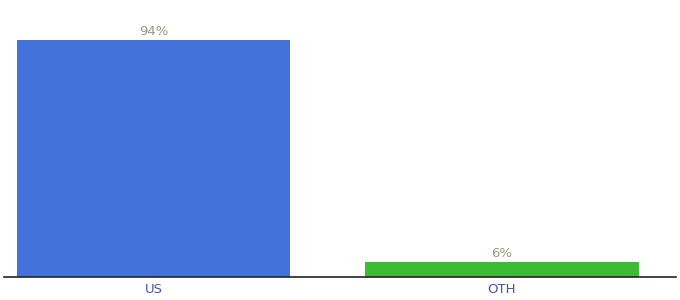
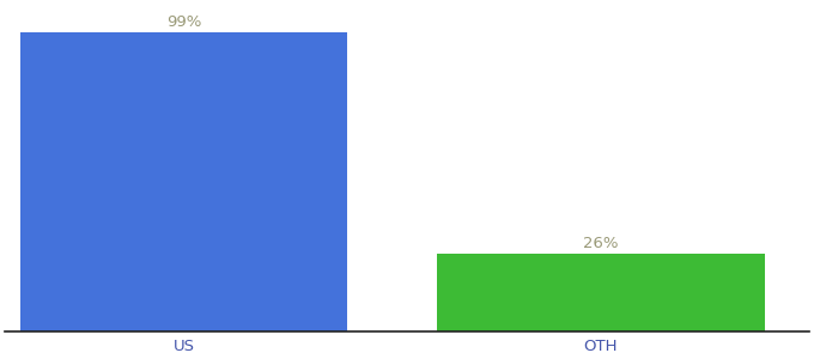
US: 94% -> 99%
OTH: 6% -> 26%
